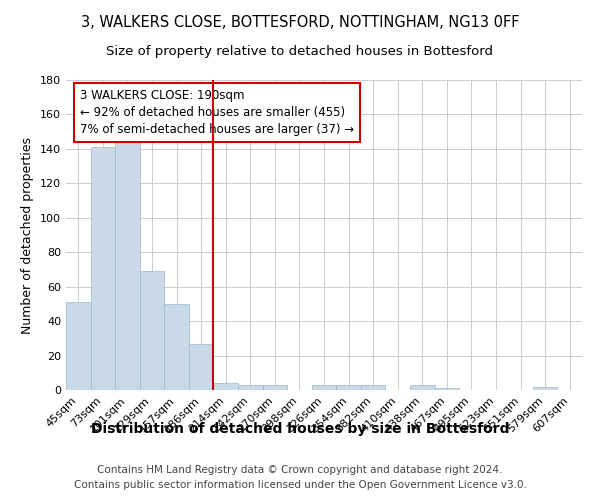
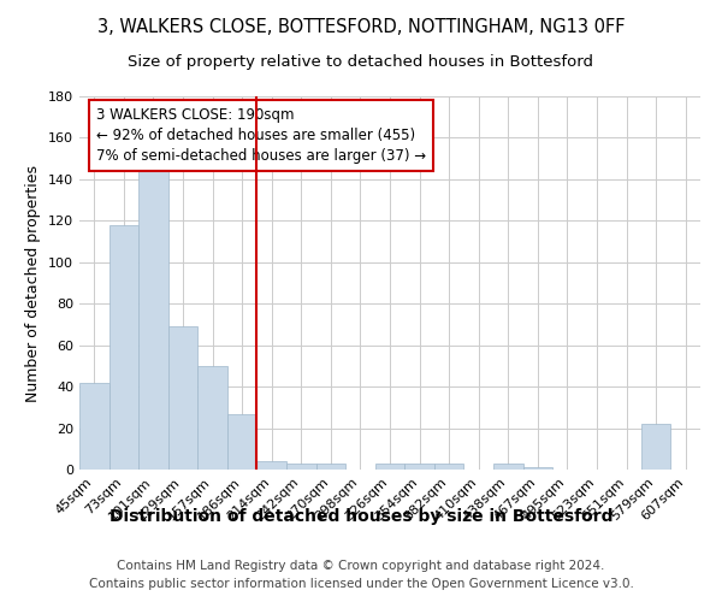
45sqm: 51 -> 42
73sqm: 141 -> 118
579sqm: 2 -> 22
